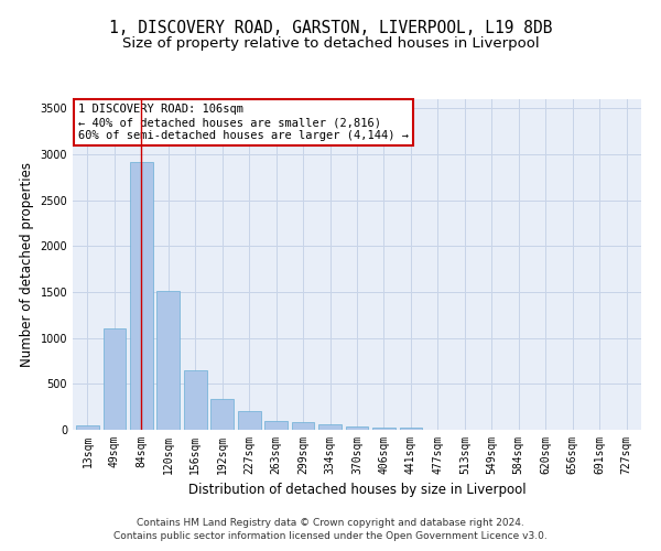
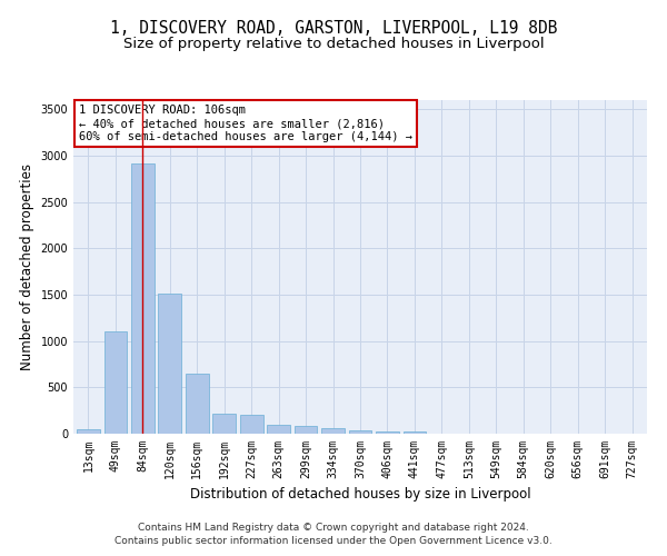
192sqm: 340 -> 220
